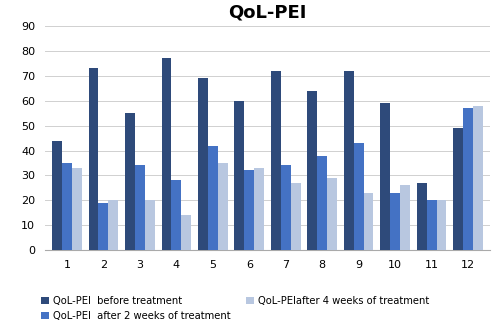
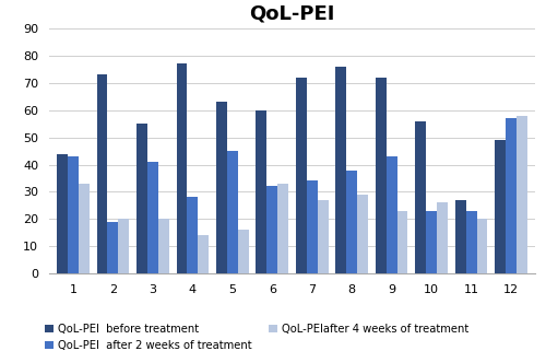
QoL-PEI after 2 weeks of treatment/1: 35 -> 43
QoL-PEI after 2 weeks of treatment/3: 34 -> 41
QoL-PEI before treatment/5: 69 -> 63
QoL-PEI after 2 weeks of treatment/5: 42 -> 45
QoL-PEIafter 4 weeks of treatment/5: 35 -> 16
QoL-PEI before treatment/8: 64 -> 76
QoL-PEI before treatment/10: 59 -> 56
QoL-PEI after 2 weeks of treatment/11: 20 -> 23
